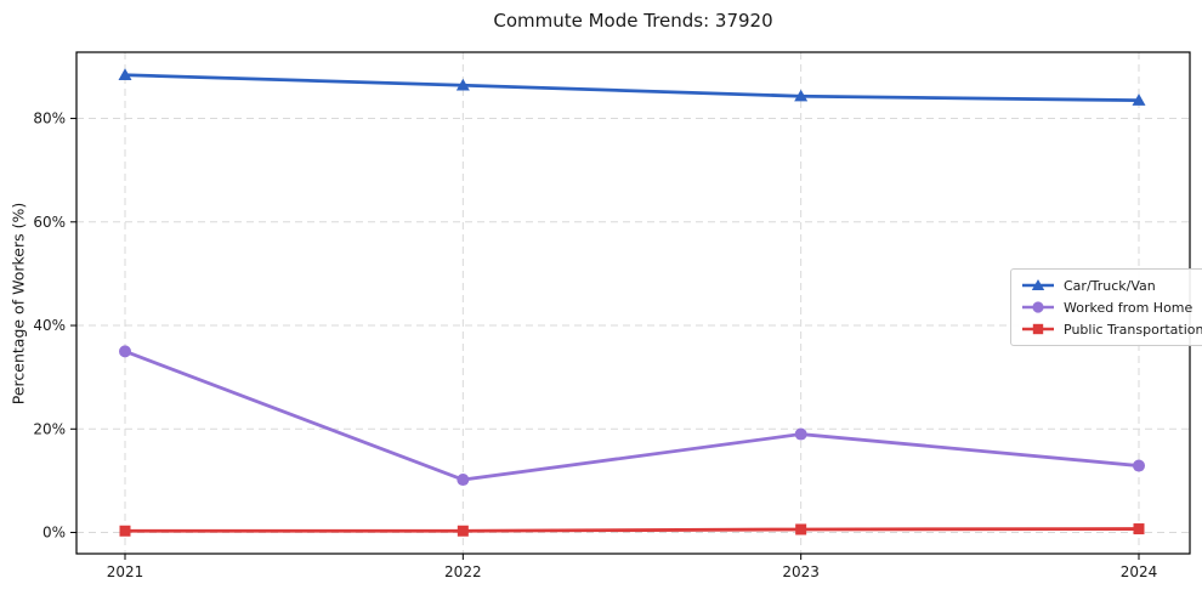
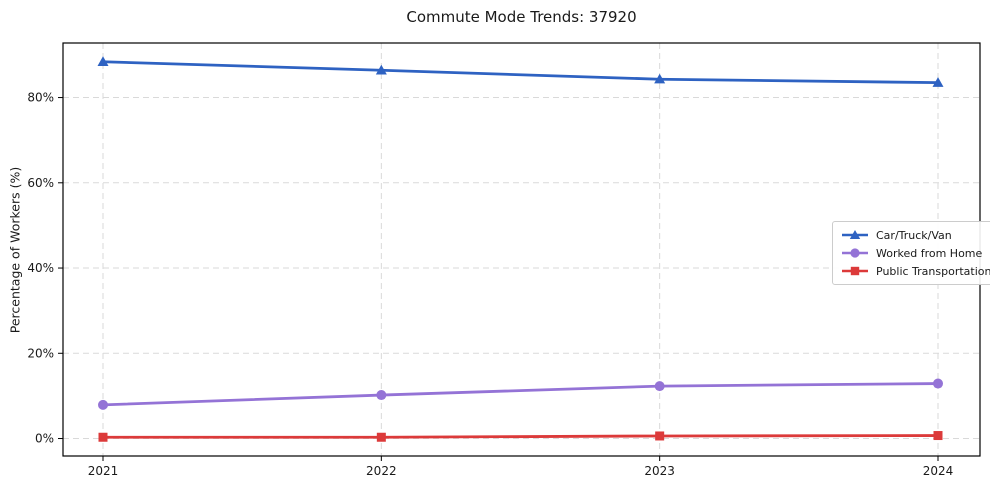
Worked from Home/2021: 35% -> 8%
Worked from Home/2023: 19% -> 12%
